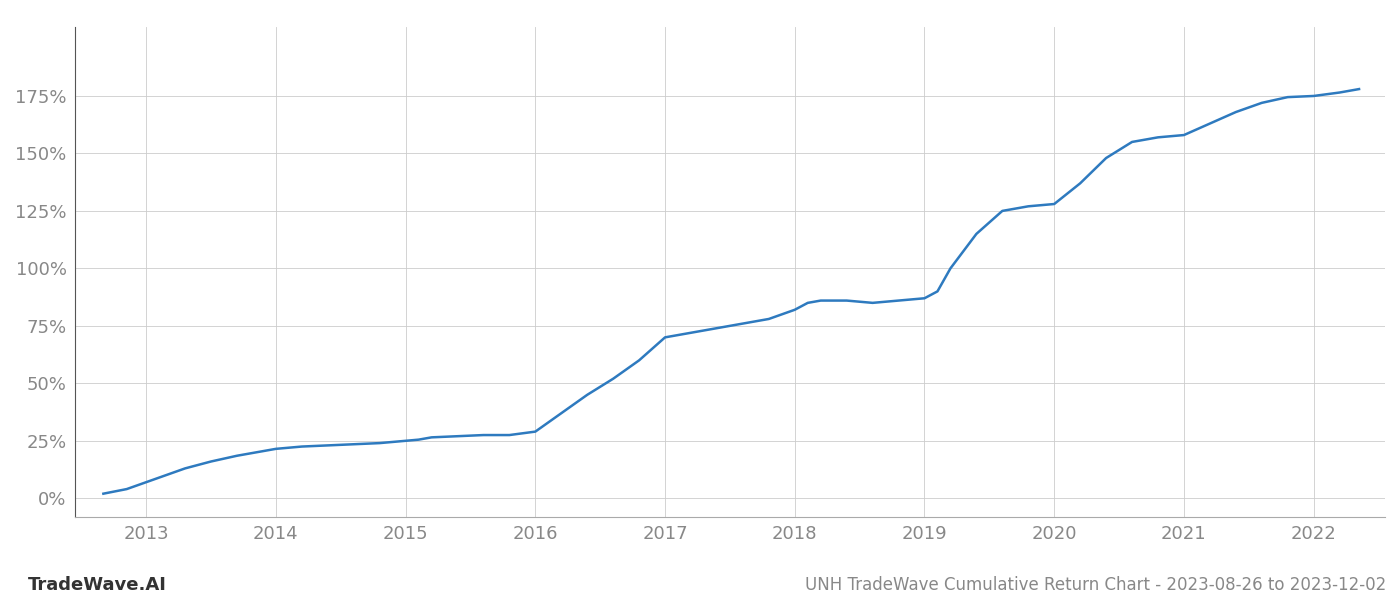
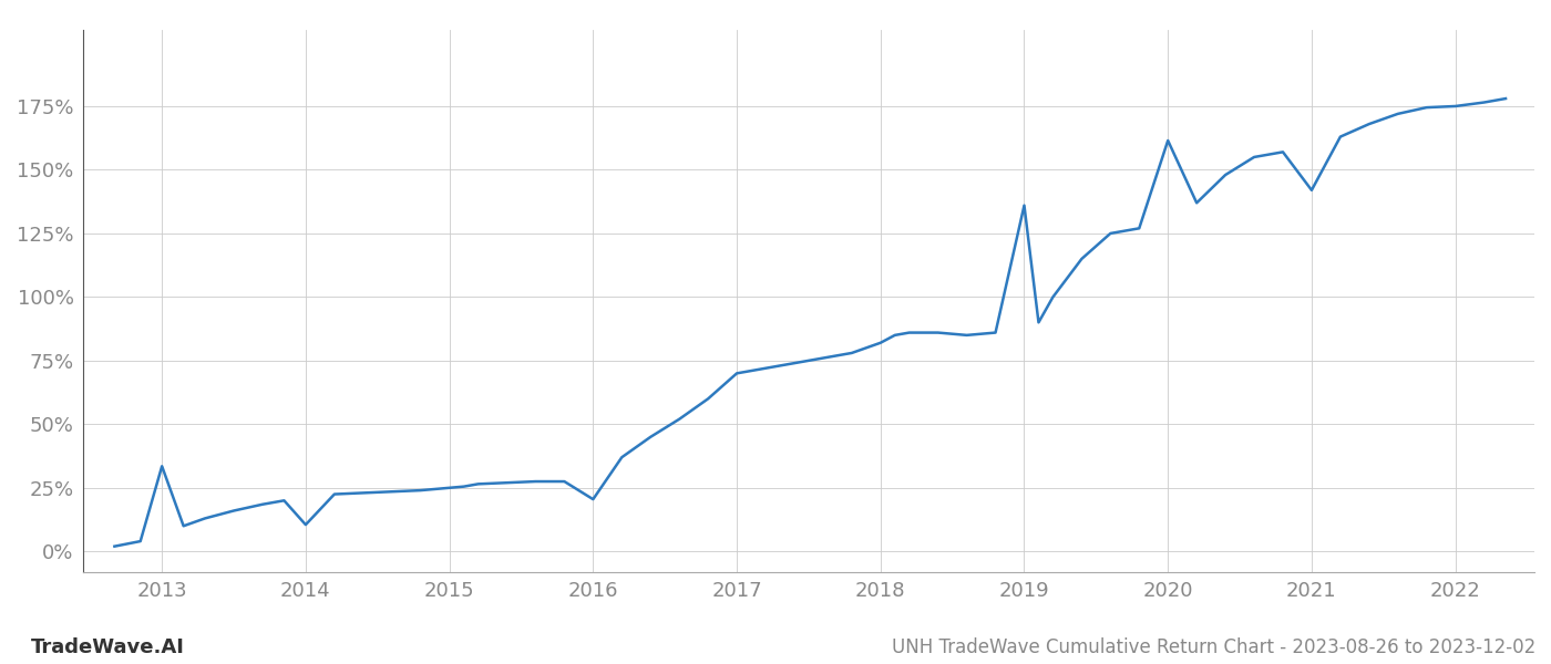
2013: 7.0% -> 33.5%
2014: 21.5% -> 10.5%
2016: 29.0% -> 20.5%
2019: 87.0% -> 136.0%
2020: 128.0% -> 161.5%
2021: 158.0% -> 142.0%
